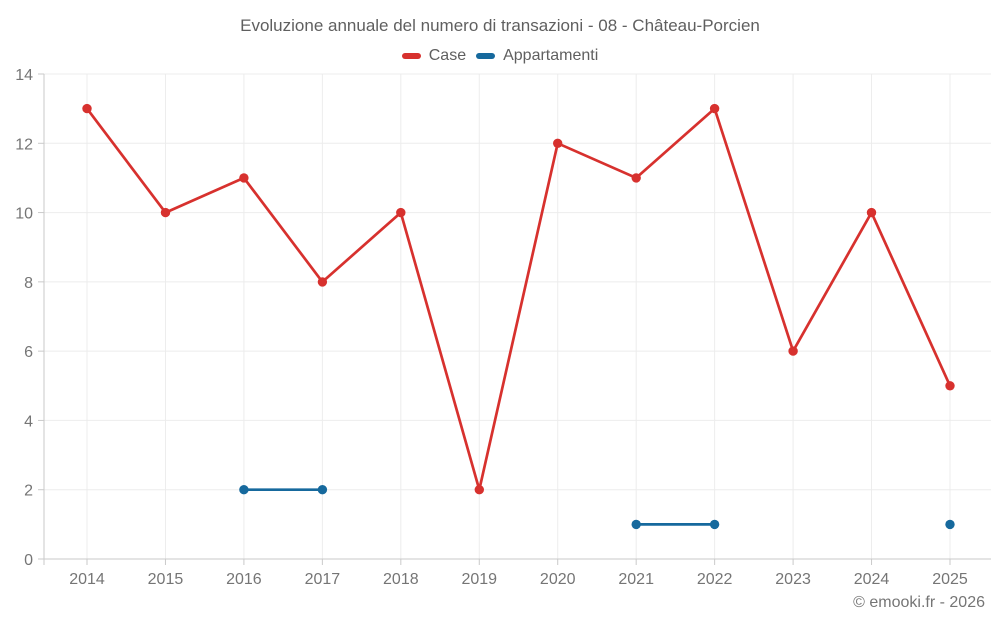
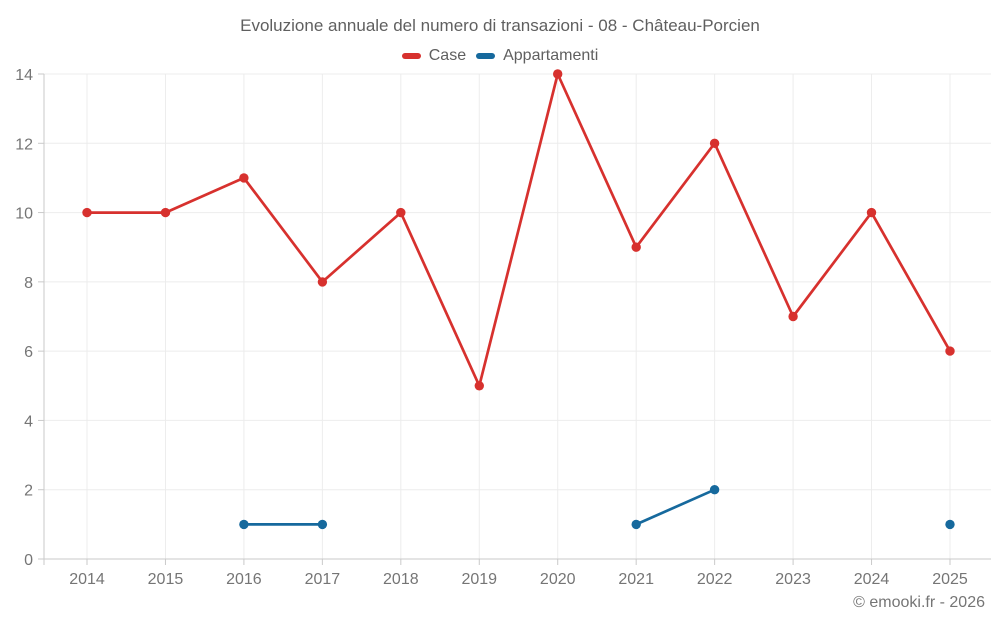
Case/2014: 13 -> 10
Appartamenti/2016: 2 -> 1
Appartamenti/2017: 2 -> 1
Case/2019: 2 -> 5
Case/2020: 12 -> 14
Case/2021: 11 -> 9
Case/2022: 13 -> 12
Appartamenti/2022: 1 -> 2
Case/2023: 6 -> 7
Case/2025: 5 -> 6
